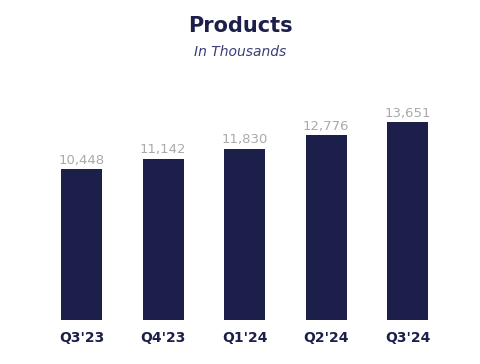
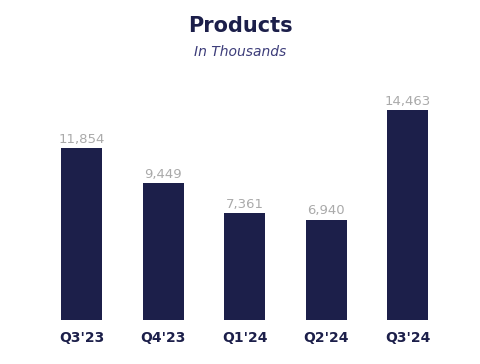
Q3'23: 10,448 -> 11,854
Q4'23: 11,142 -> 9,449
Q1'24: 11,830 -> 7,361
Q2'24: 12,776 -> 6,940
Q3'24: 13,651 -> 14,463
